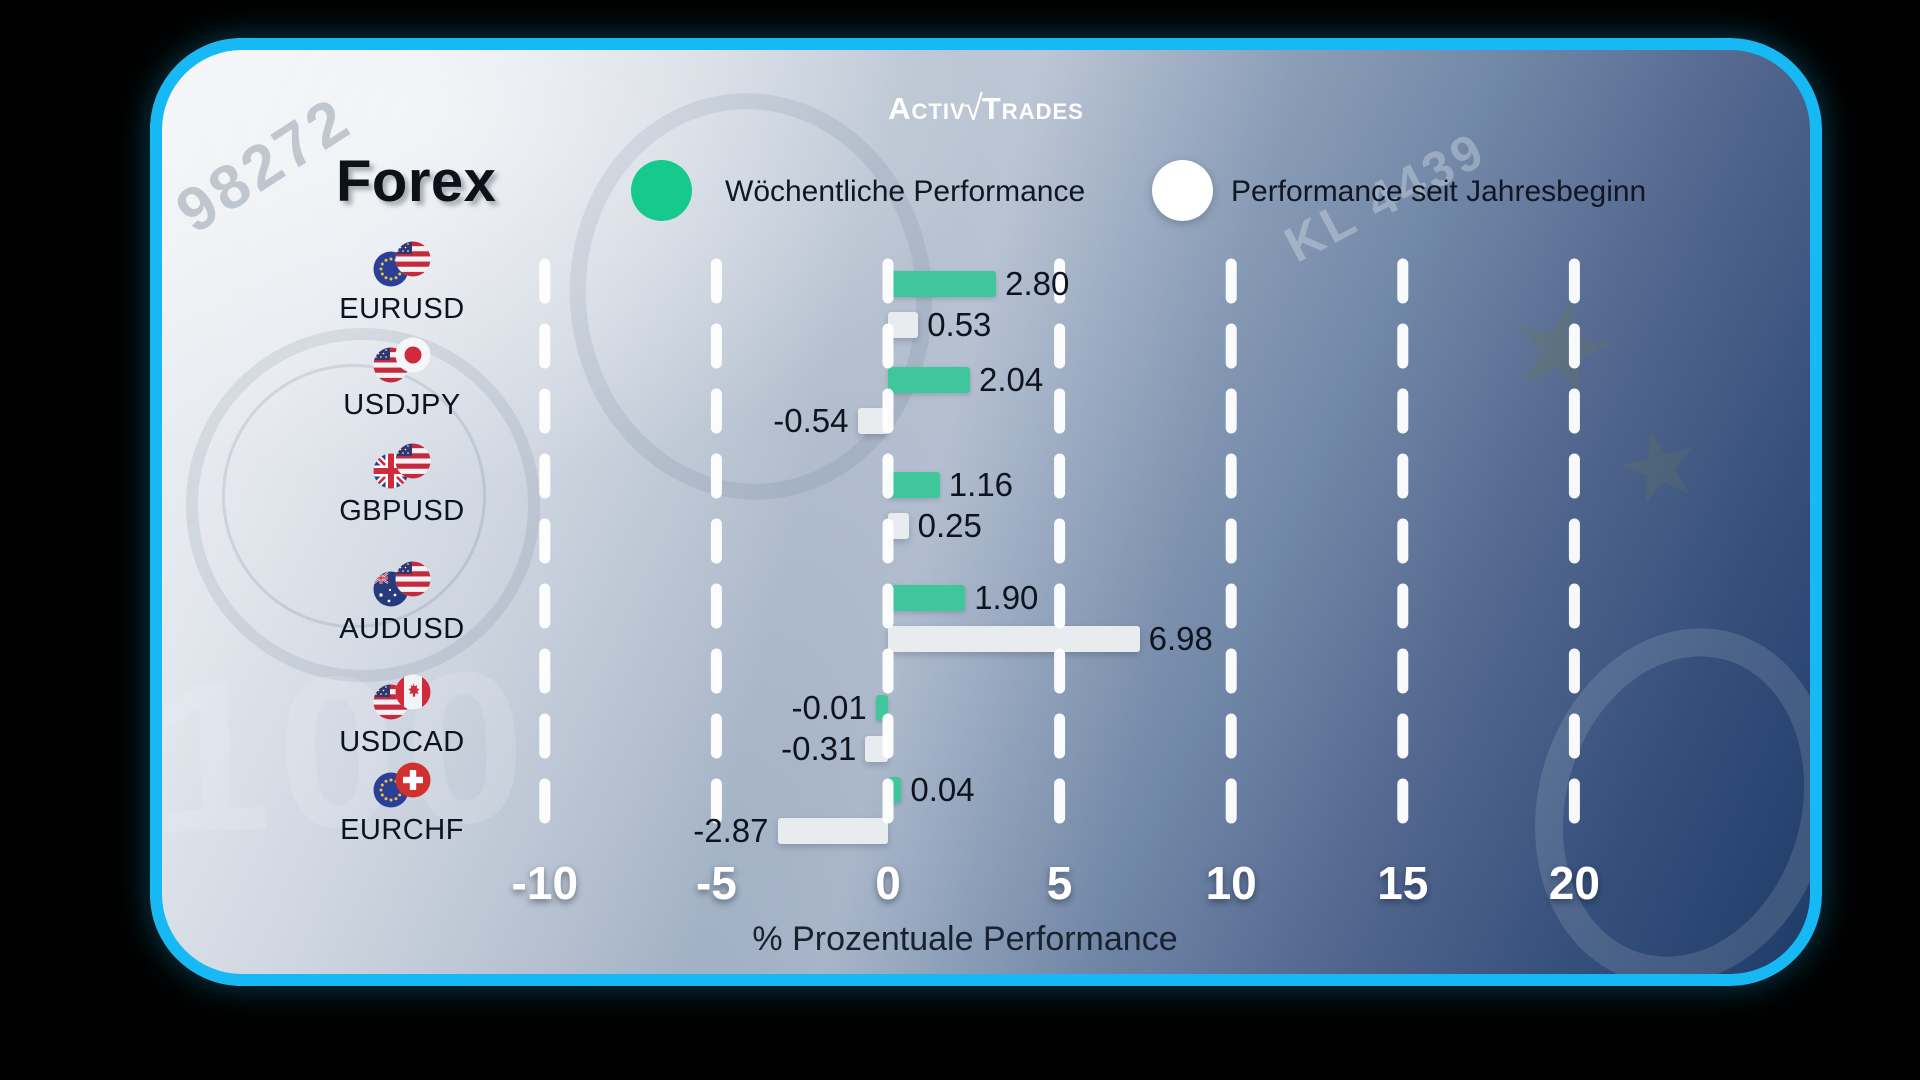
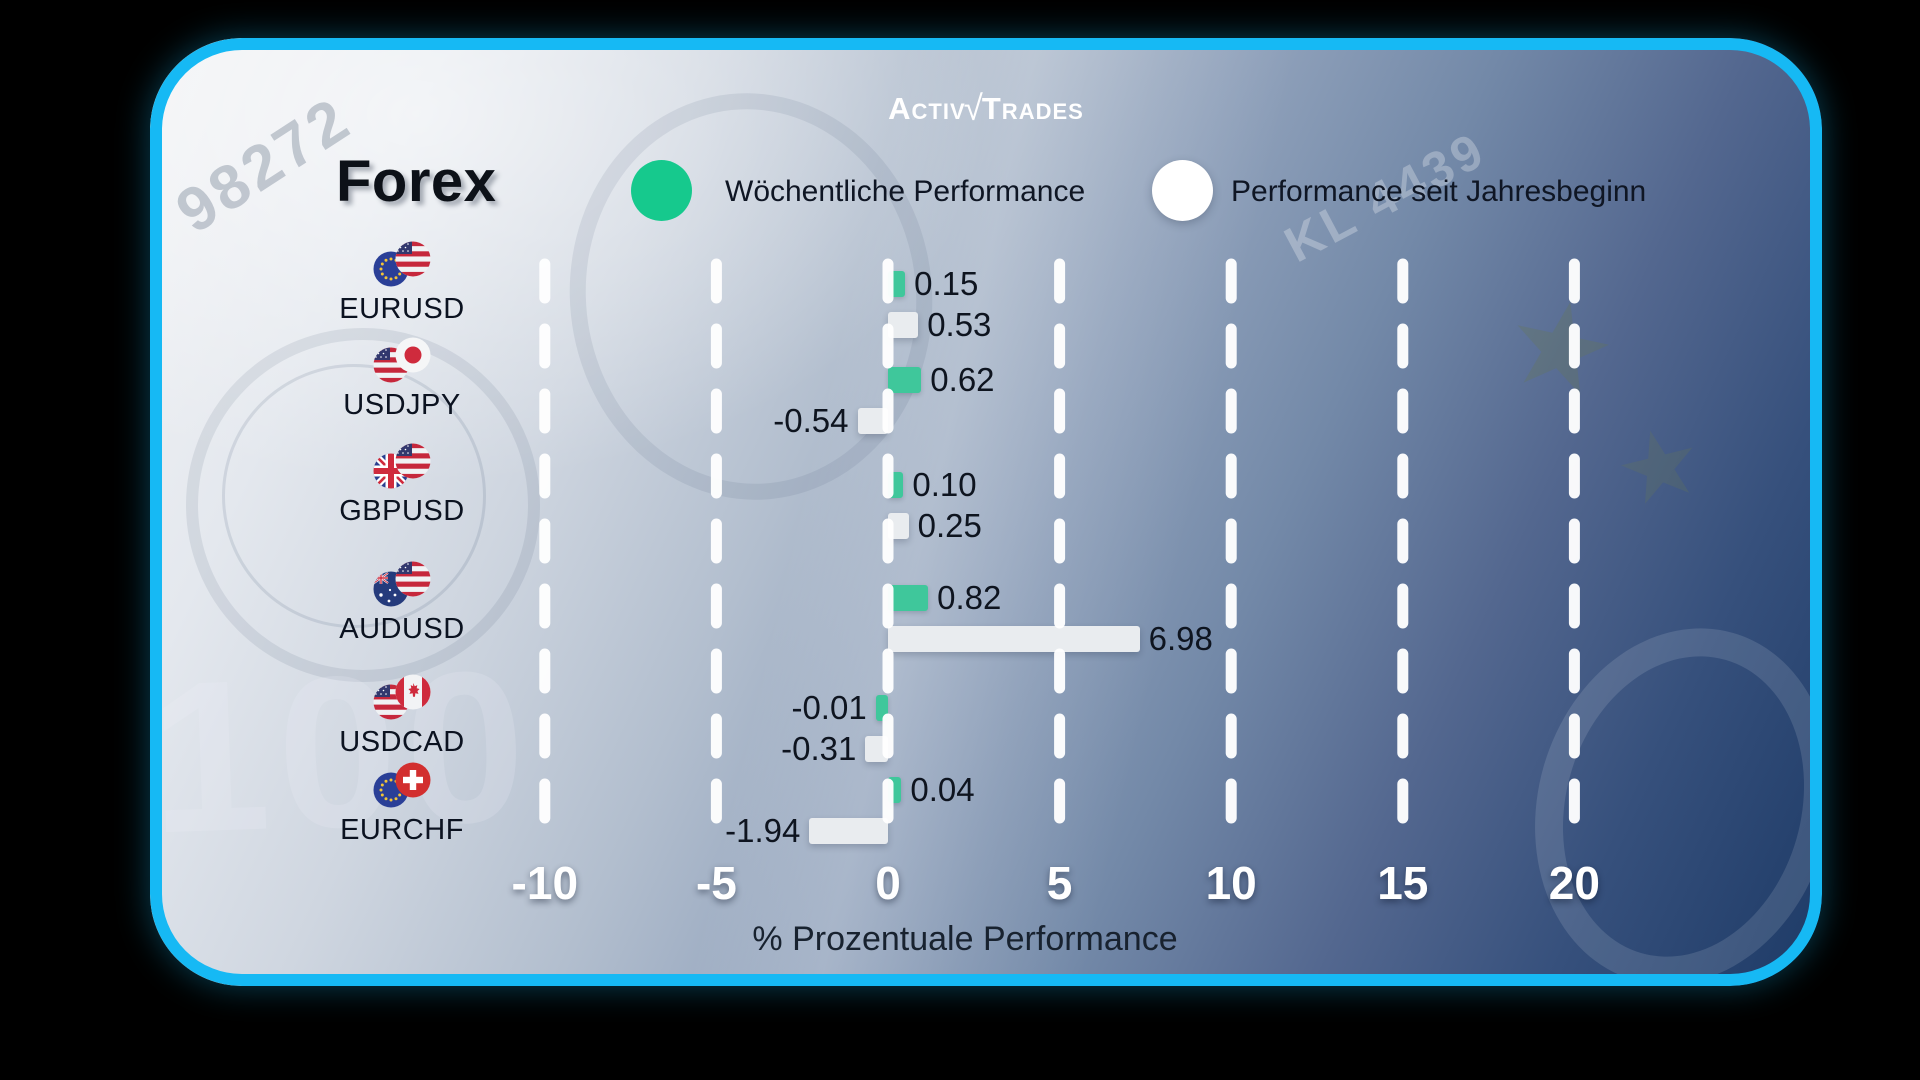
Wöchentliche Performance/EURUSD: 2.80 -> 0.15
Wöchentliche Performance/USDJPY: 2.04 -> 0.62
Wöchentliche Performance/GBPUSD: 1.16 -> 0.10
Wöchentliche Performance/AUDUSD: 1.90 -> 0.82
Performance seit Jahresbeginn/EURCHF: -2.87 -> -1.94
